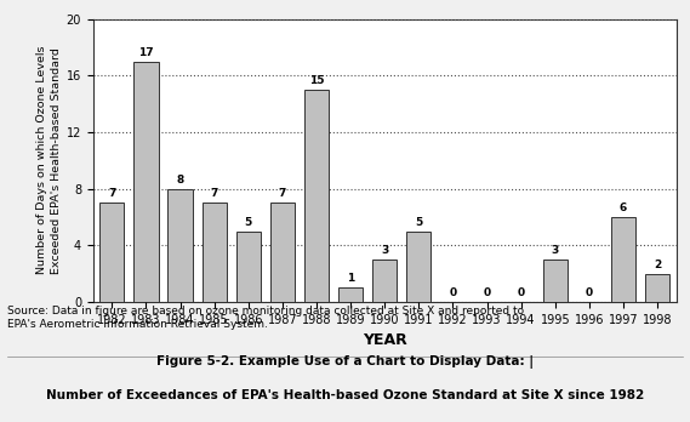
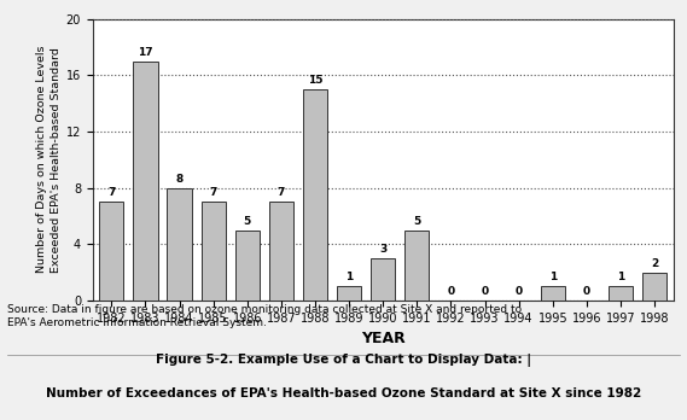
1995: 3 -> 1
1997: 6 -> 1
